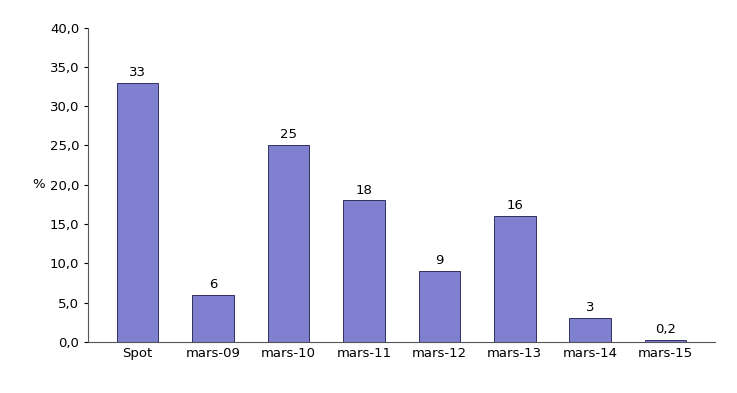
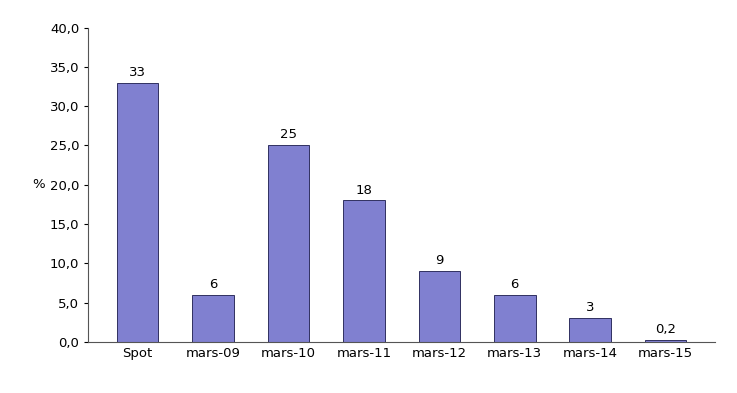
mars-13: 16 -> 6
